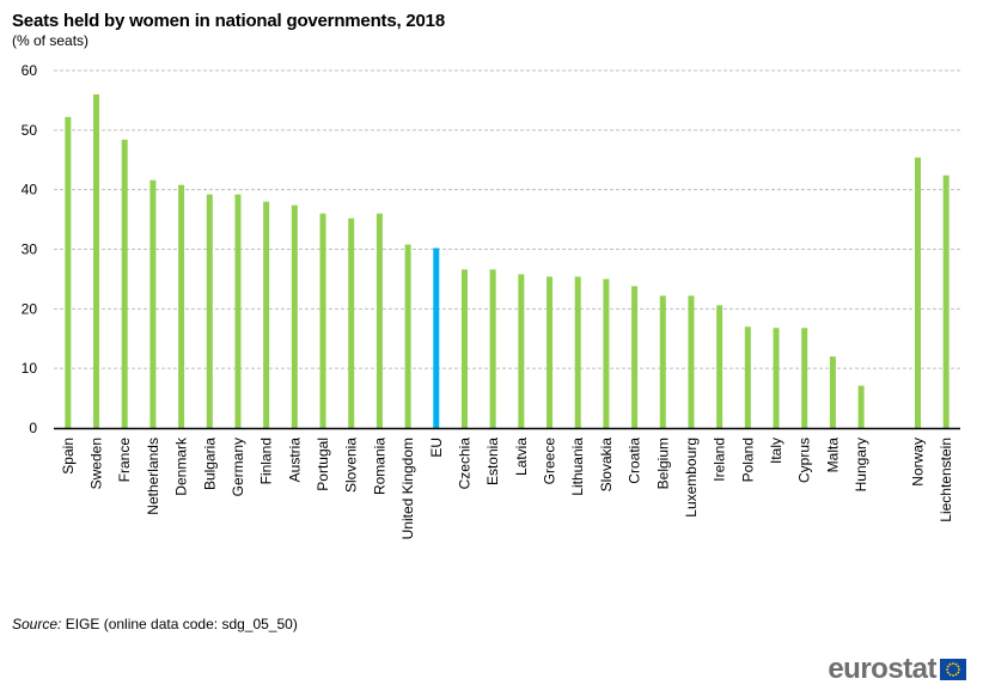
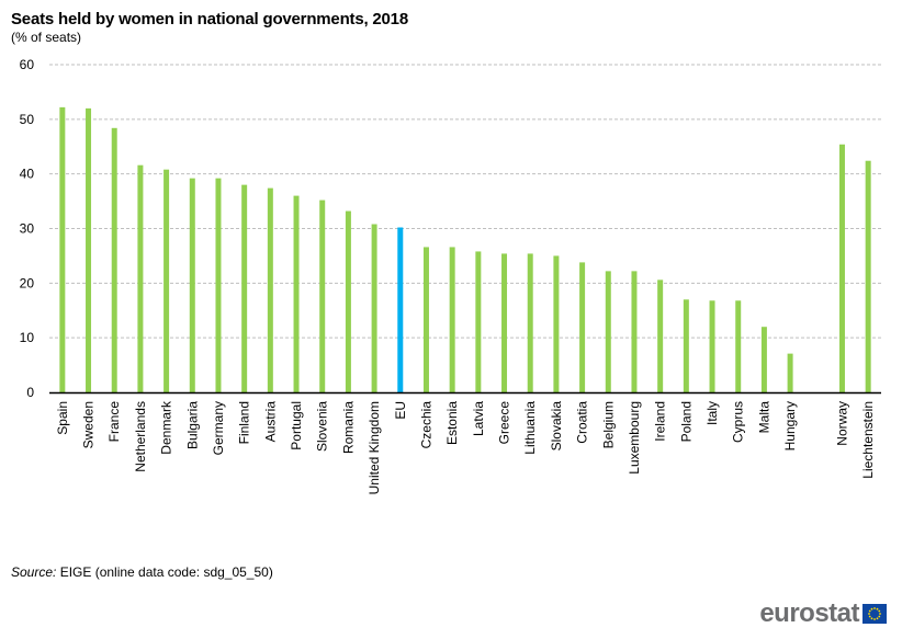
Sweden: 56 -> 52
Romania: 36 -> 33
